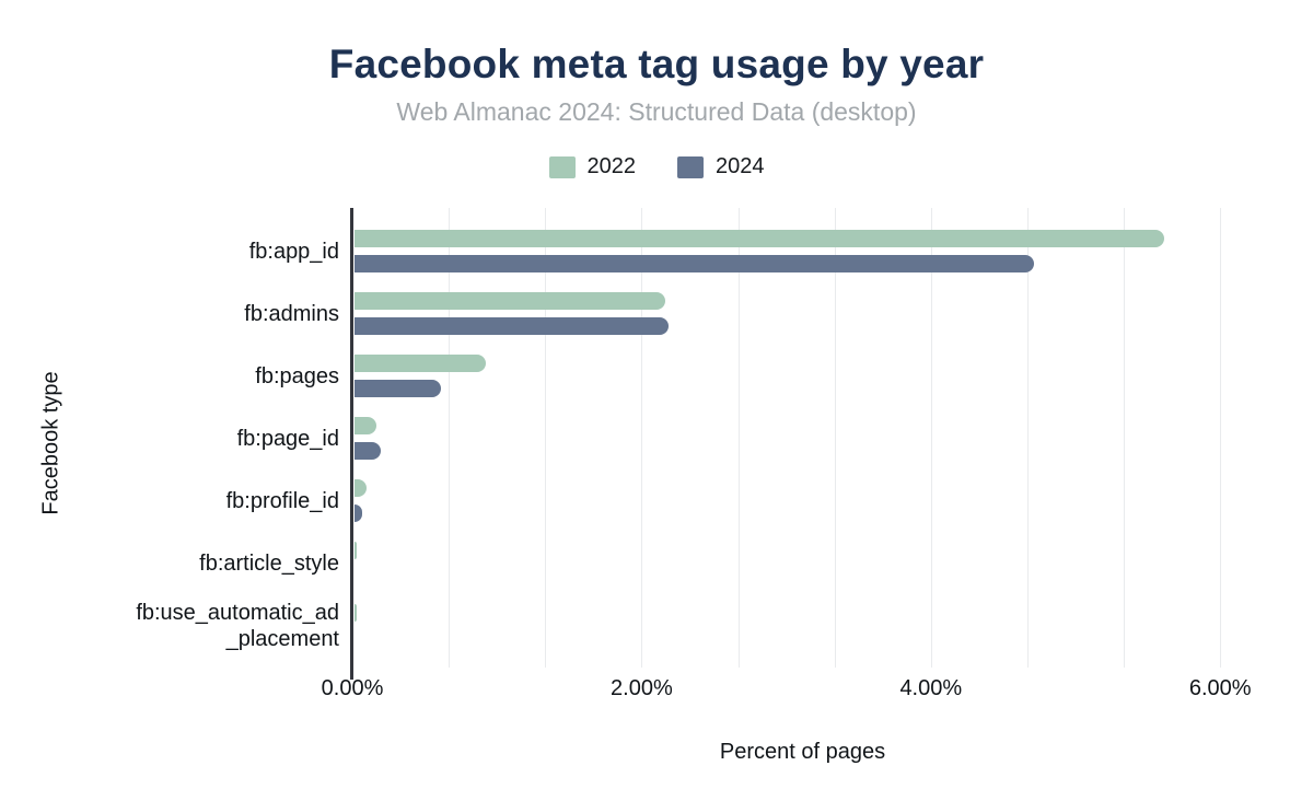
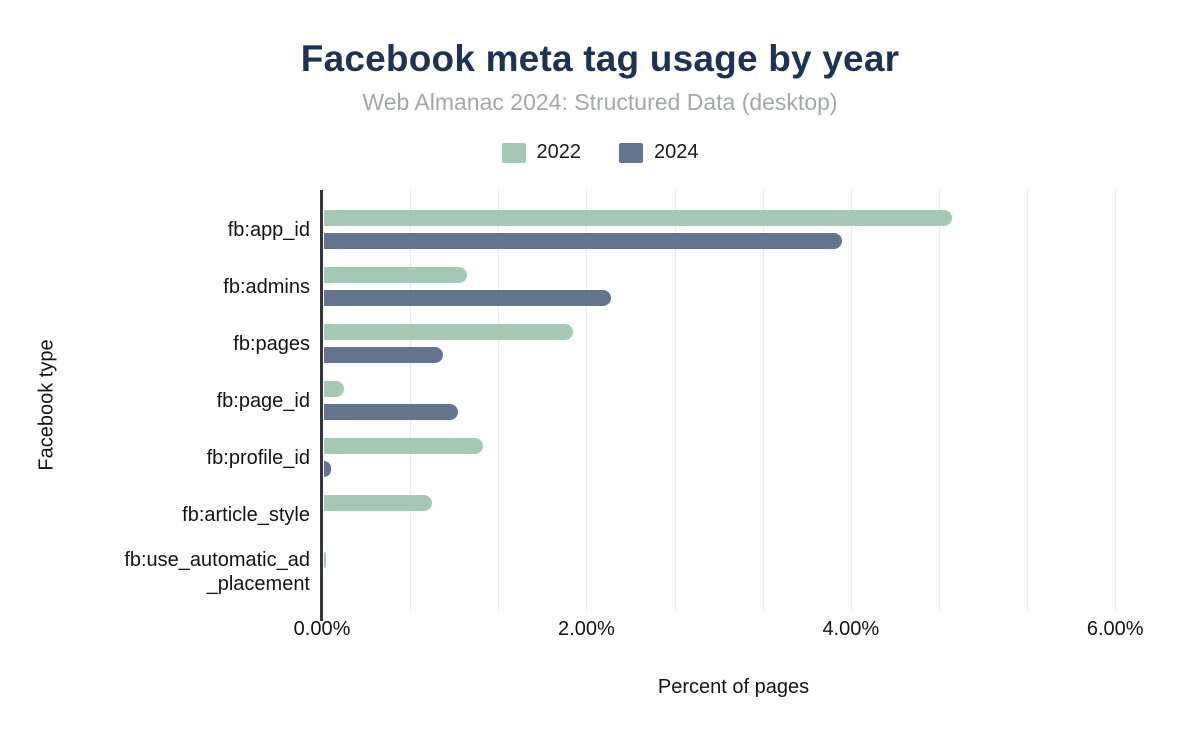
2022/fb:app_id: 5.60% -> 4.75%
2024/fb:app_id: 4.70% -> 3.92%
2022/fb:admins: 2.15% -> 1.08%
2022/fb:pages: 0.91% -> 1.88%
2024/fb:pages: 0.60% -> 0.90%
2024/fb:page_id: 0.18% -> 1.01%
2022/fb:profile_id: 0.08% -> 1.20%
2022/fb:article_style: 0.01% -> 0.82%
